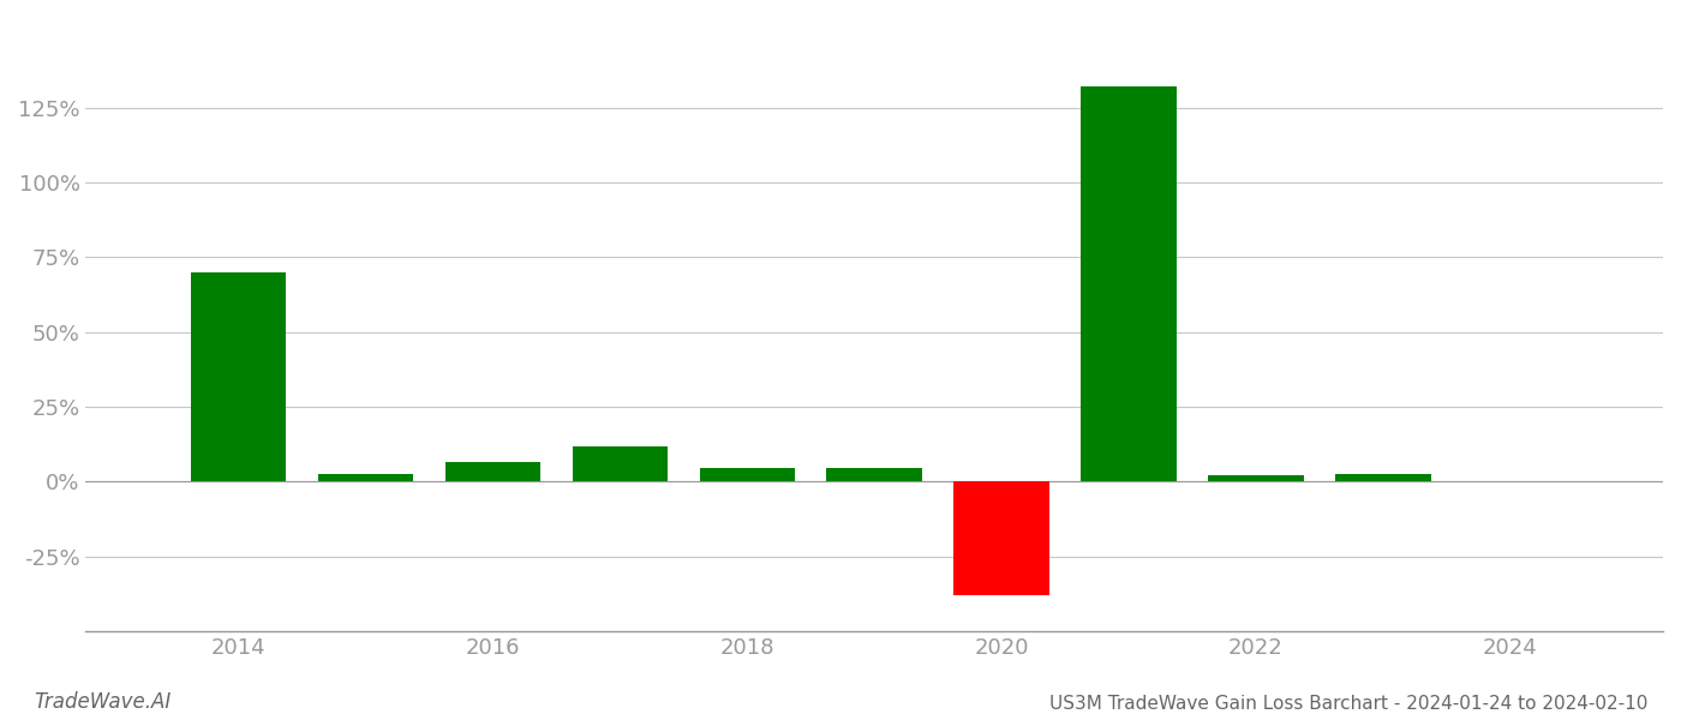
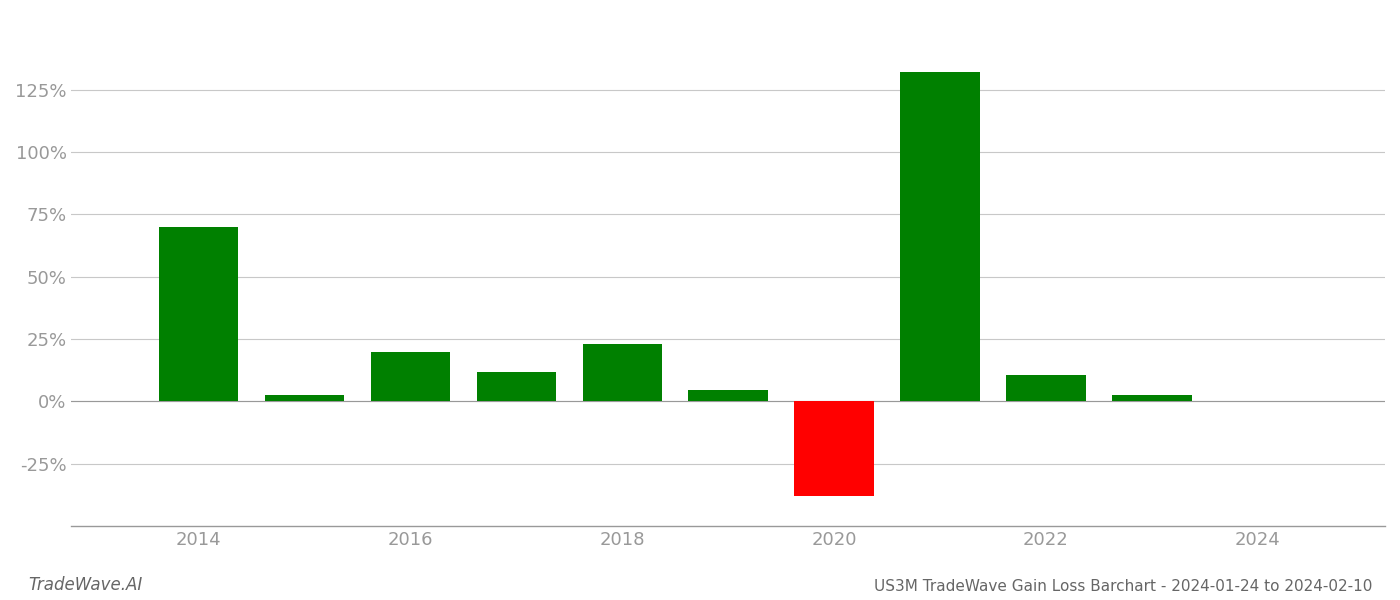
2016: 6.5% -> 20.0%
2018: 4.5% -> 23.0%
2022: 2.2% -> 10.5%
